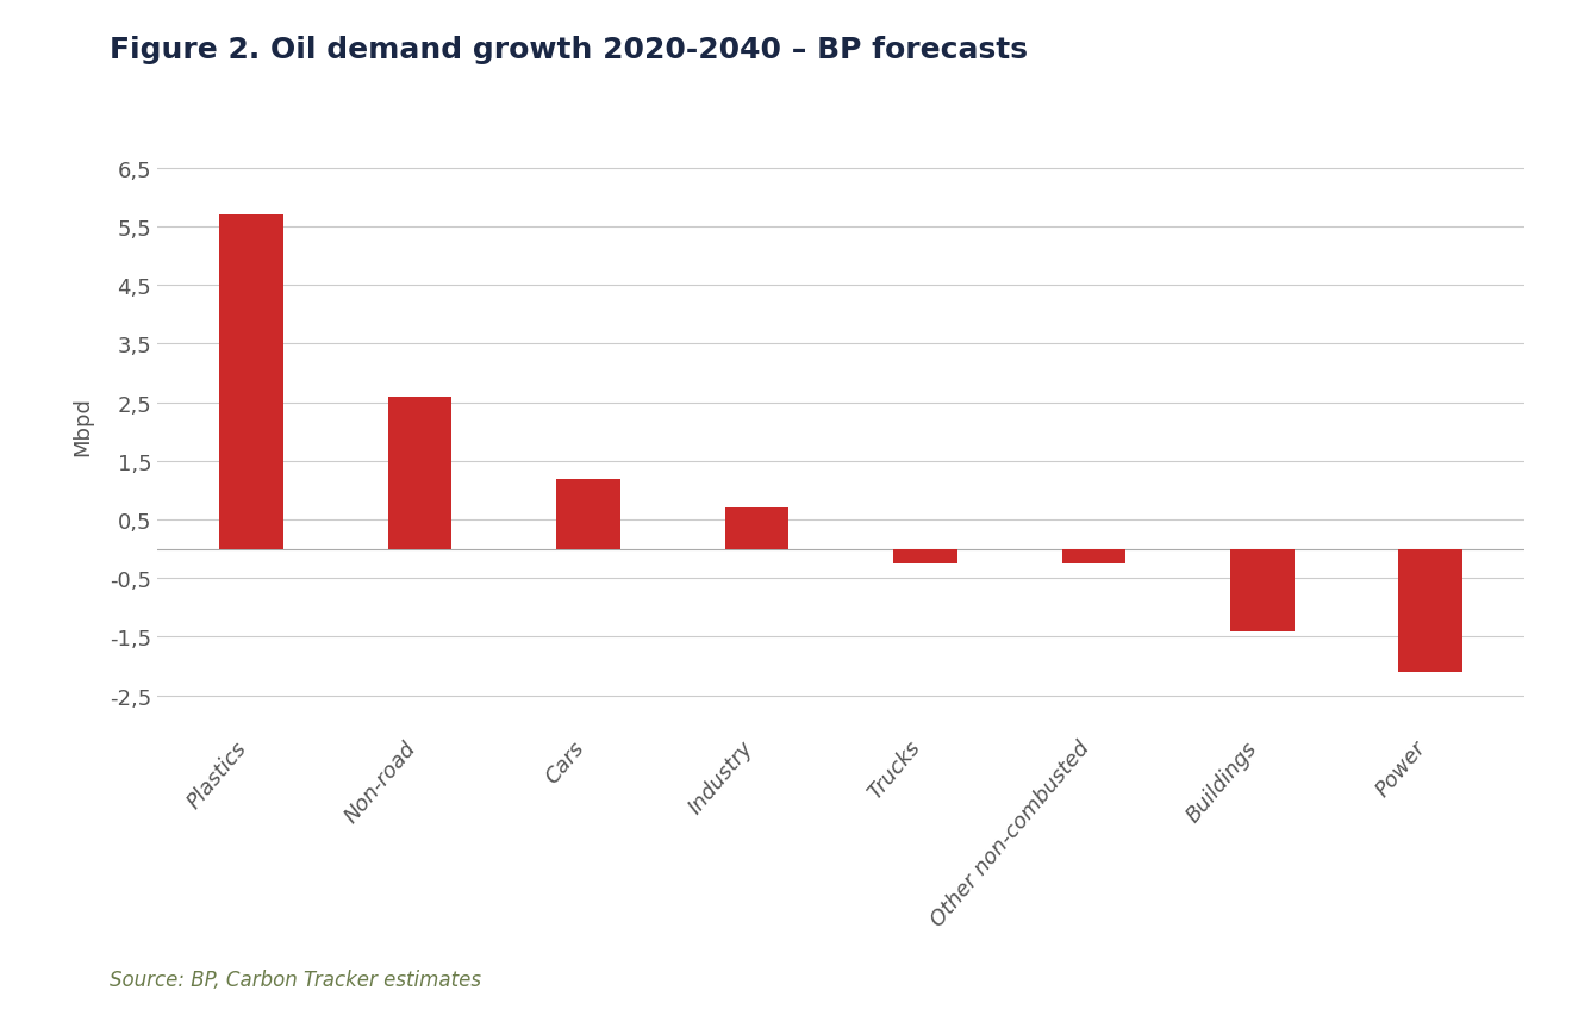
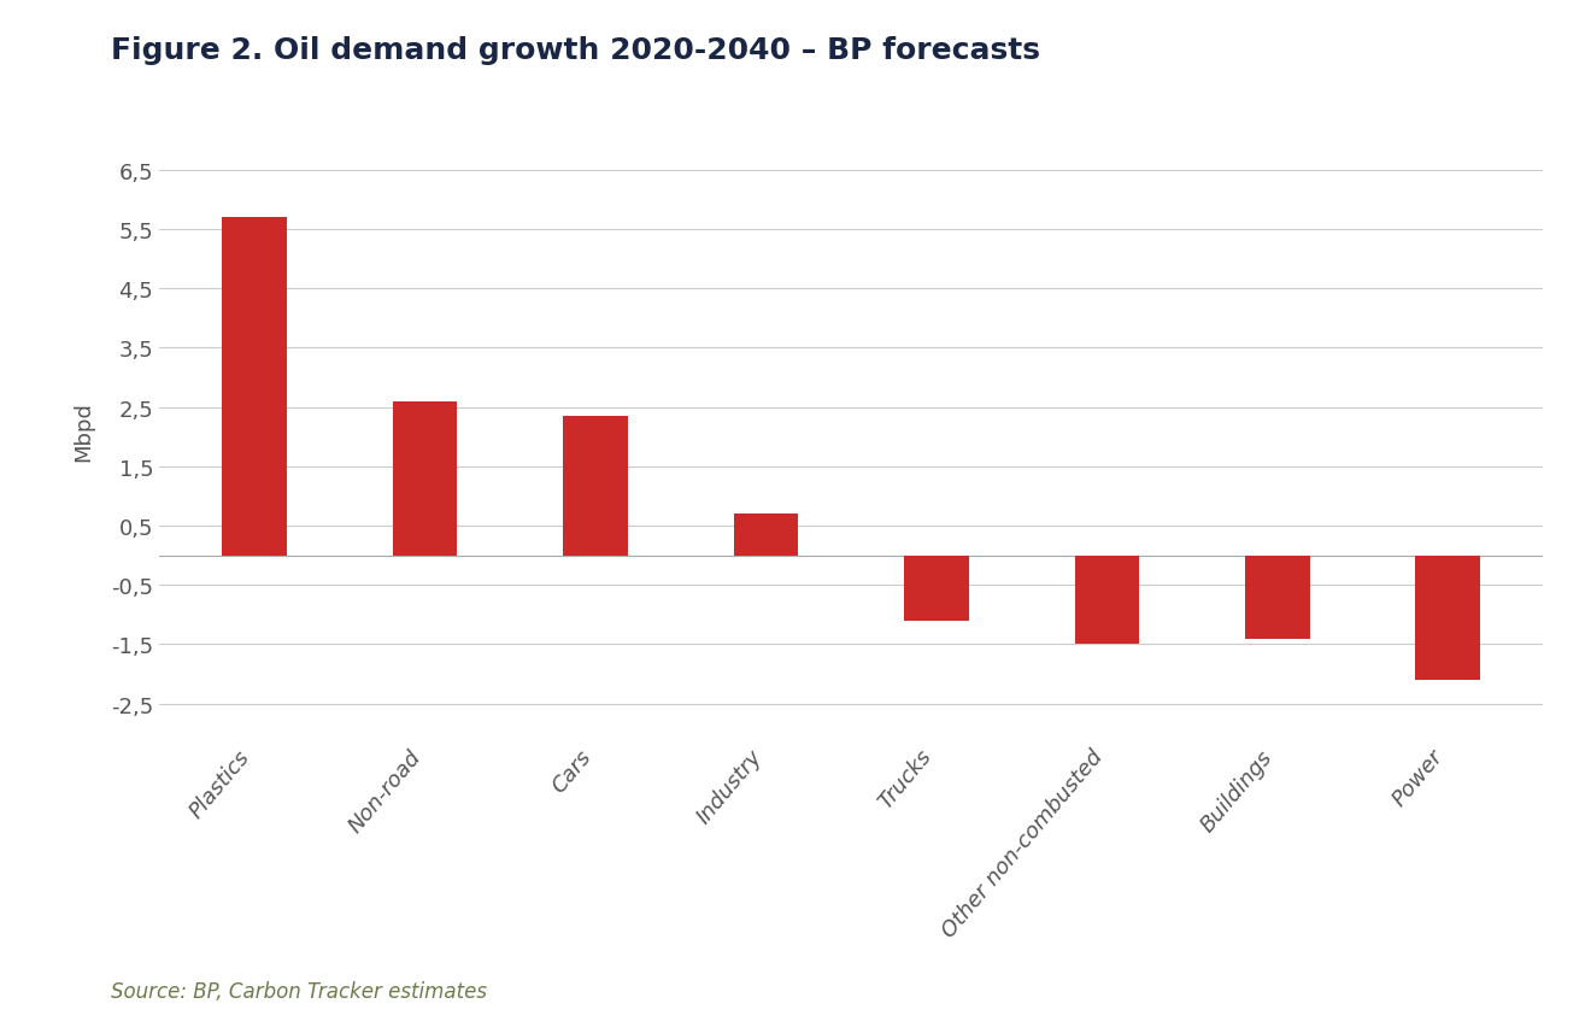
Cars: 1,20 -> 2,35
Trucks: -0,25 -> -1,10
Other non-combusted: -0,25 -> -1,50
